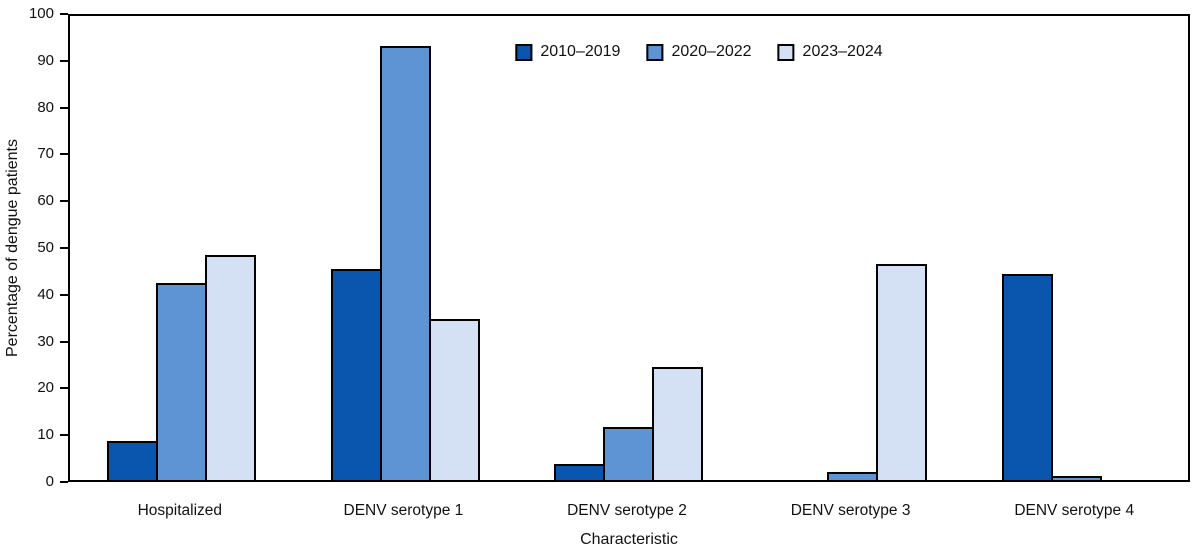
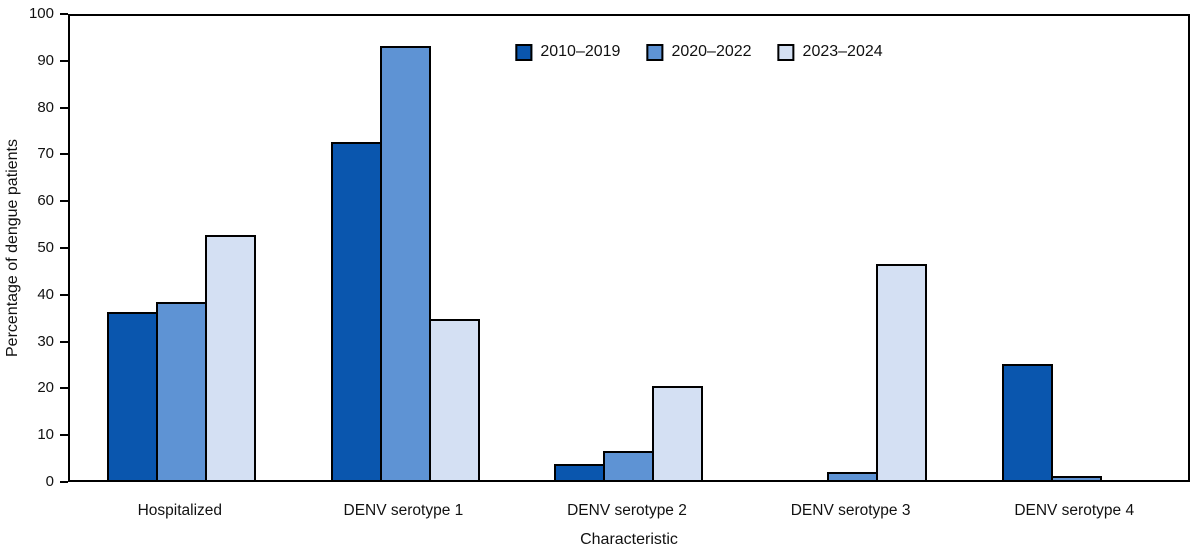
2010–2019/Hospitalized: 8 -> 36
2020–2022/Hospitalized: 42 -> 38
2023–2024/Hospitalized: 48 -> 52
2010–2019/DENV serotype 1: 45 -> 72
2020–2022/DENV serotype 2: 11 -> 6
2023–2024/DENV serotype 2: 24 -> 20
2010–2019/DENV serotype 4: 44 -> 25
